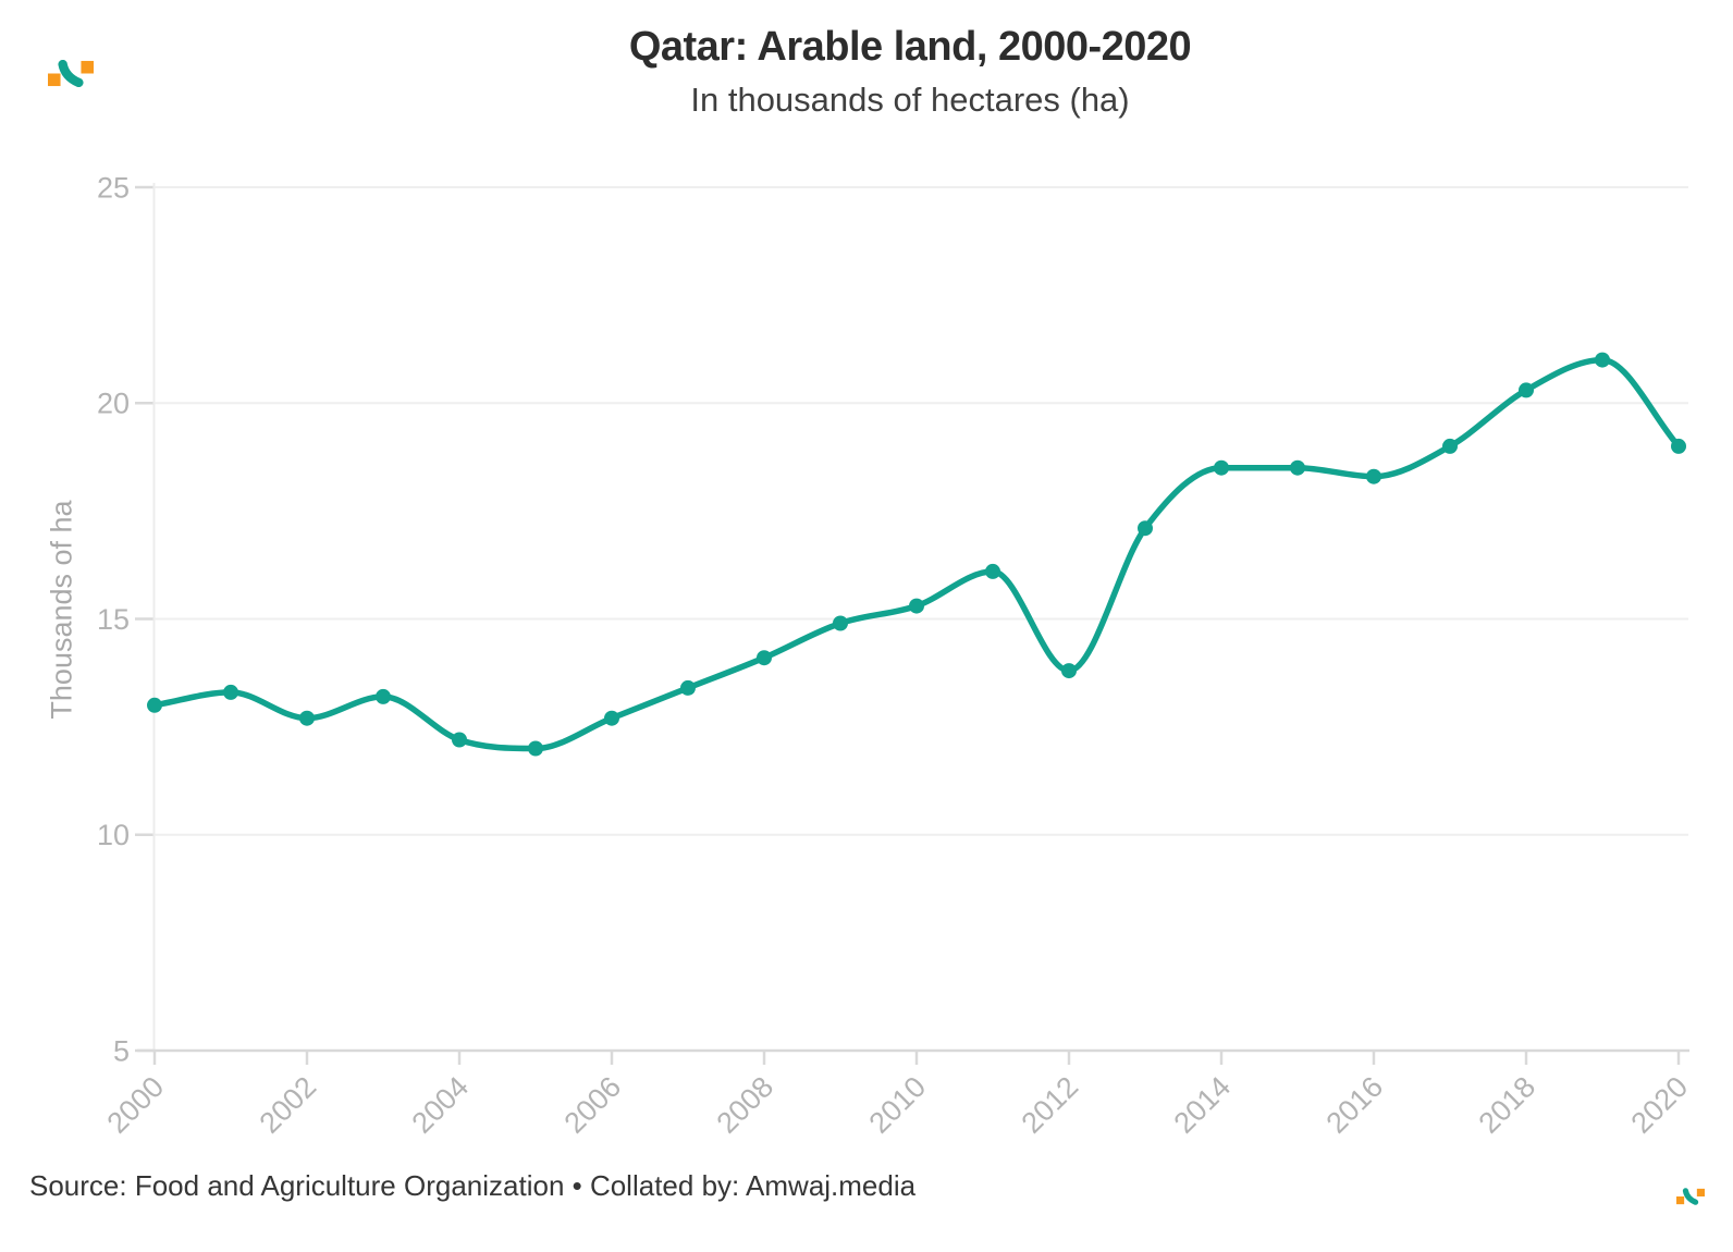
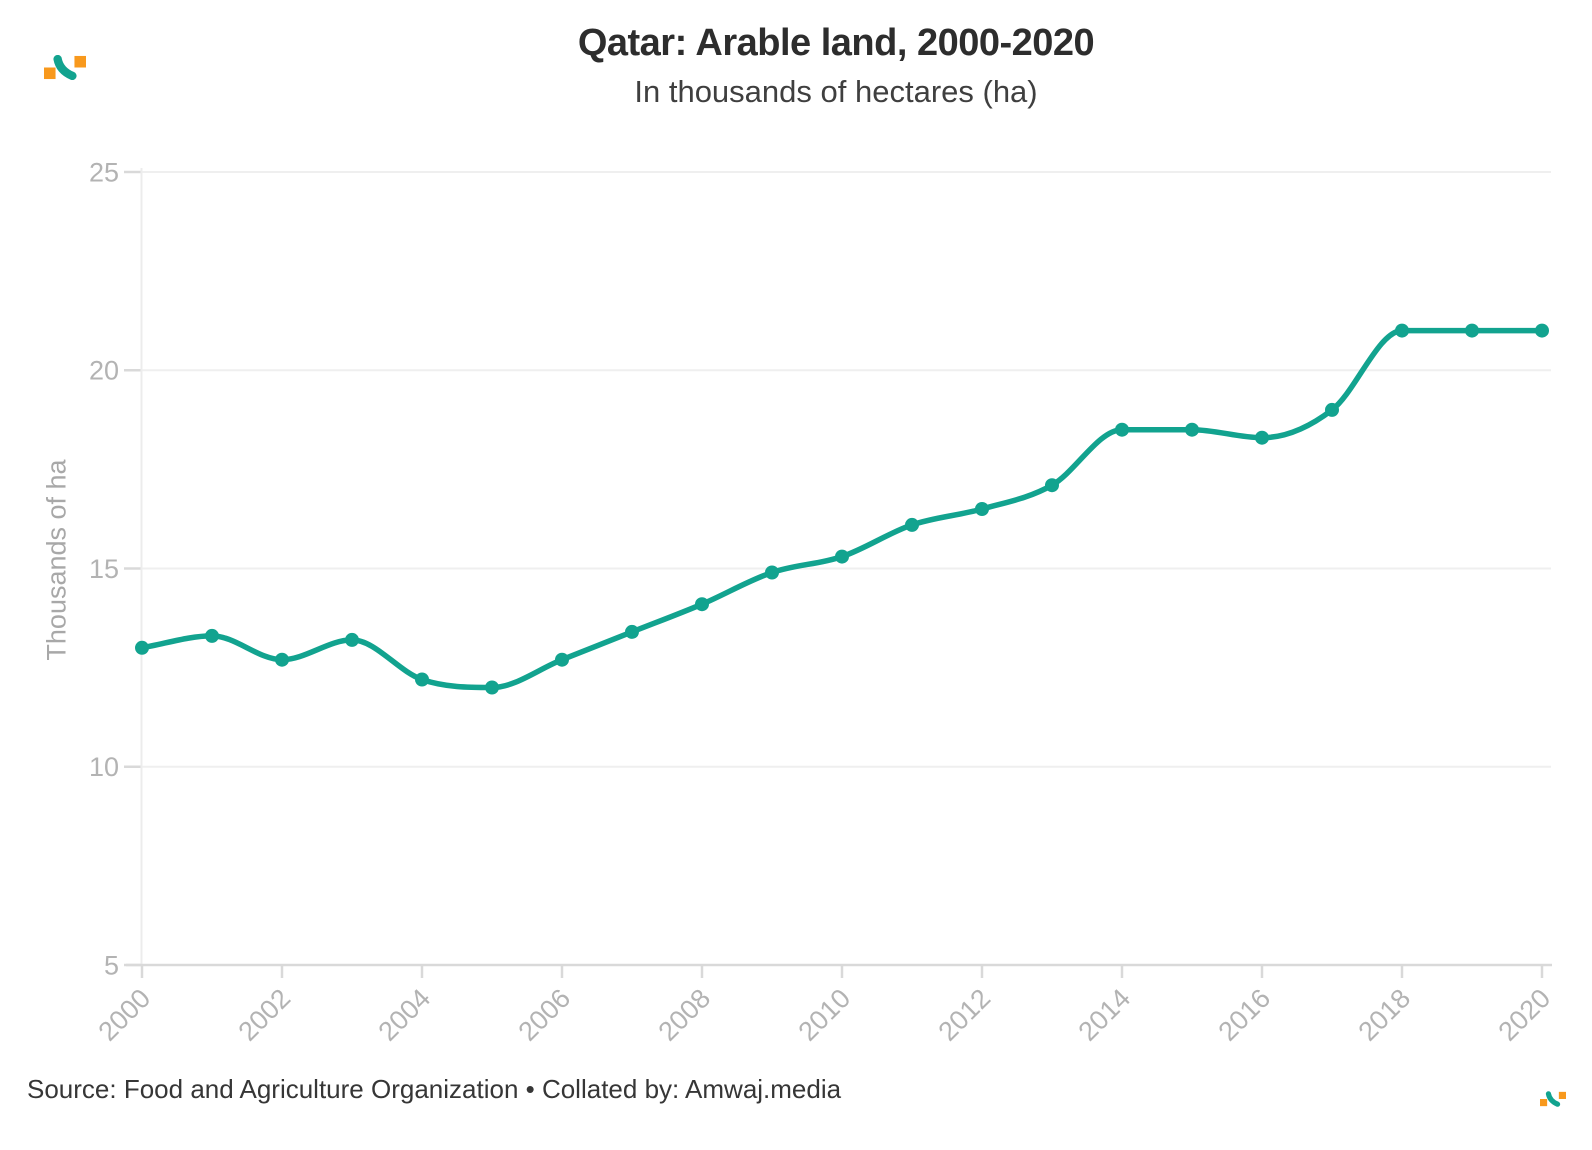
2012: 13.8 -> 16.5
2018: 20.3 -> 21.0
2020: 19.0 -> 21.0
